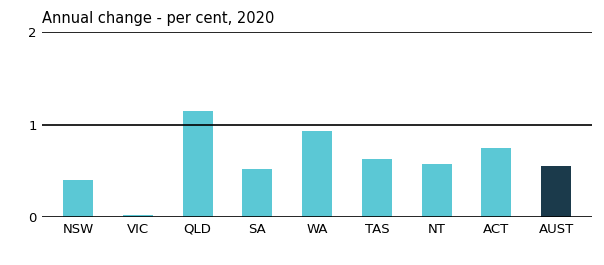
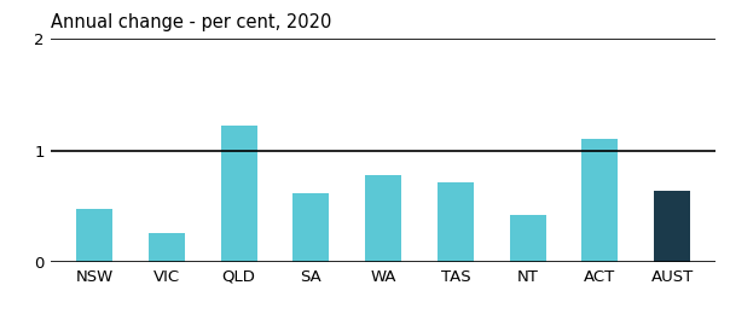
NSW: 0.40 -> 0.48
VIC: 0.02 -> 0.26
QLD: 1.15 -> 1.22
SA: 0.52 -> 0.62
WA: 0.93 -> 0.78
TAS: 0.63 -> 0.72
NT: 0.57 -> 0.42
ACT: 0.75 -> 1.10
AUST: 0.55 -> 0.64
